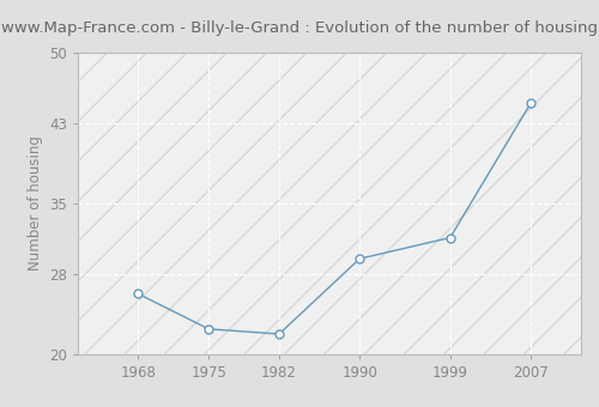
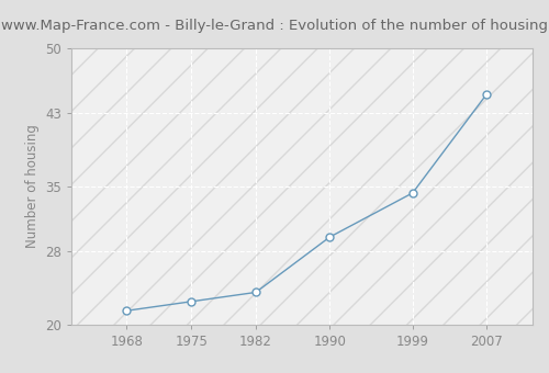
1968: 26.0 -> 21.5
1982: 22.0 -> 23.5
1999: 31.6 -> 34.3
